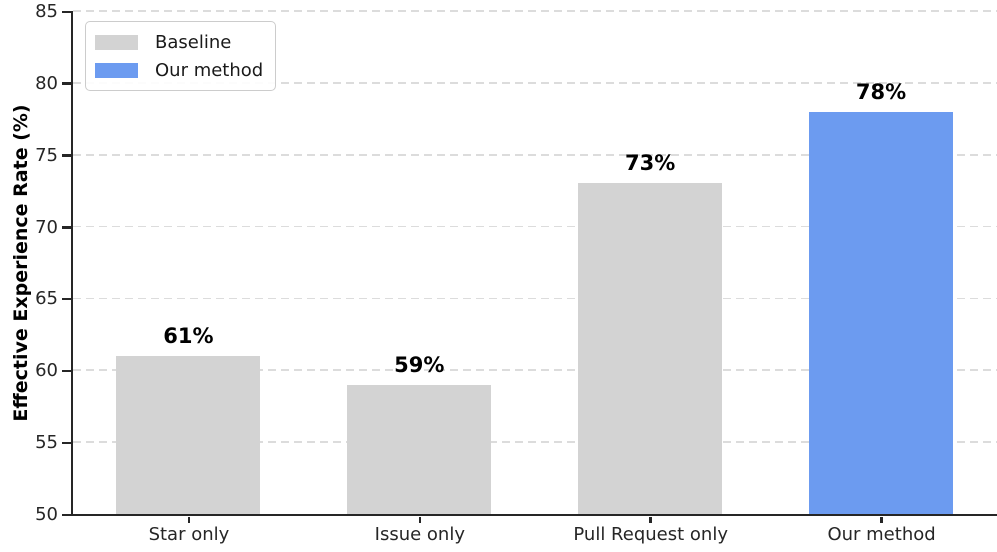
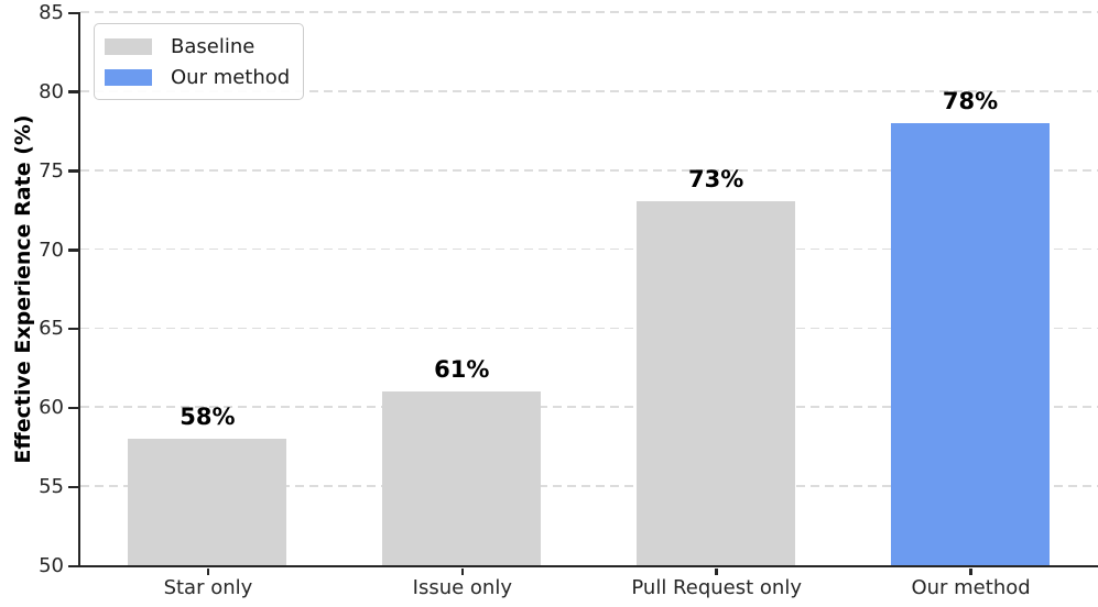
Star only: 61% -> 58%
Issue only: 59% -> 61%
